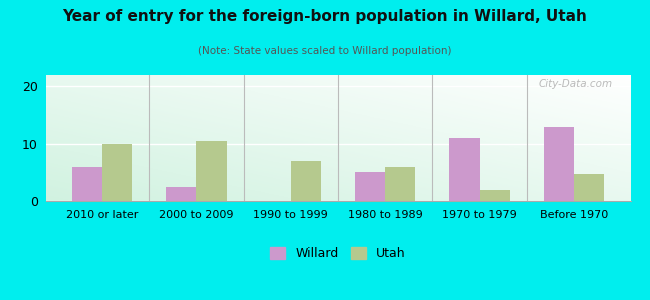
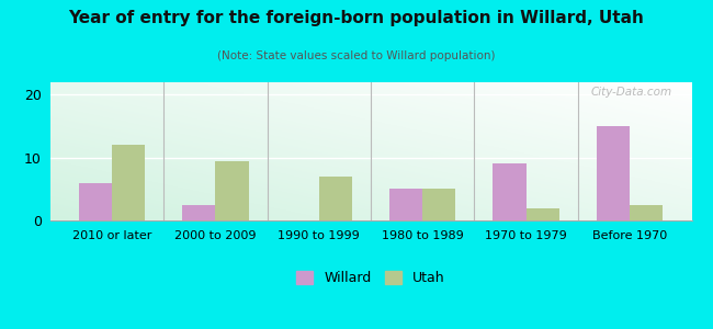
Utah/2010 or later: 10.0 -> 12.0
Utah/2000 to 2009: 10.4 -> 9.5
Utah/1980 to 1989: 6.0 -> 5.0
Willard/1970 to 1979: 11.0 -> 9.0
Willard/Before 1970: 13.0 -> 15.0
Utah/Before 1970: 4.8 -> 2.5
